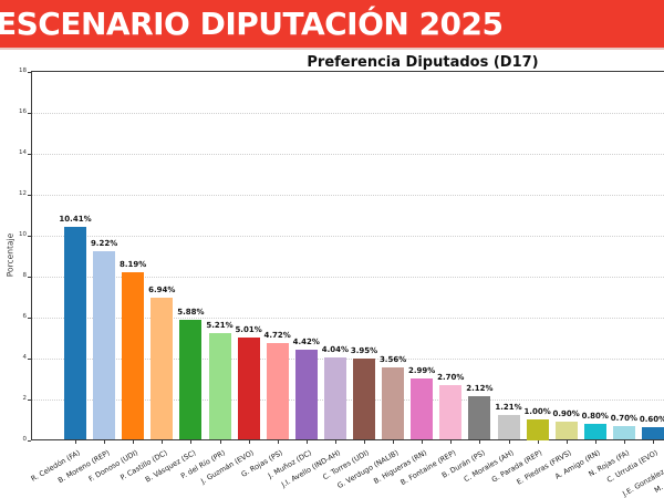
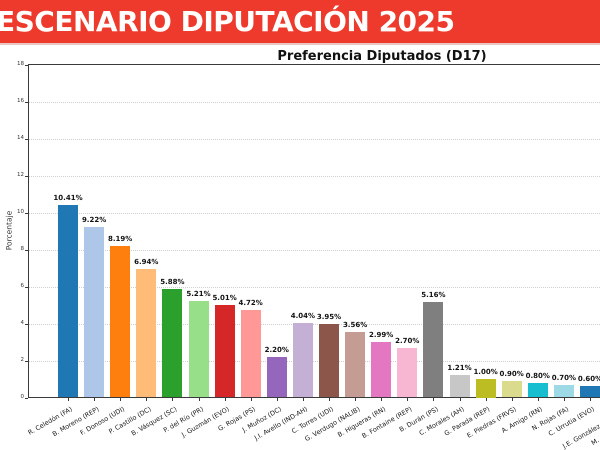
J. Muñoz (DC): 4.42% -> 2.20%
B. Durán (PS): 2.12% -> 5.16%
